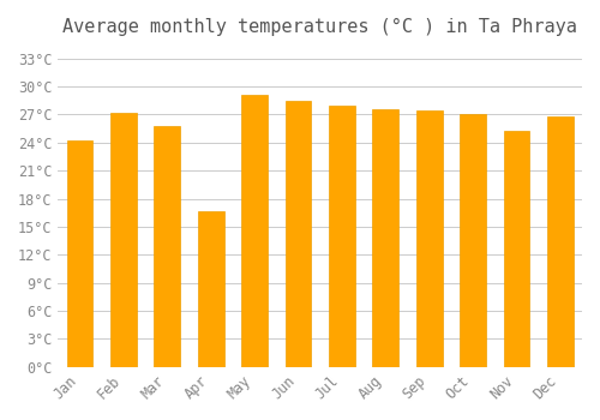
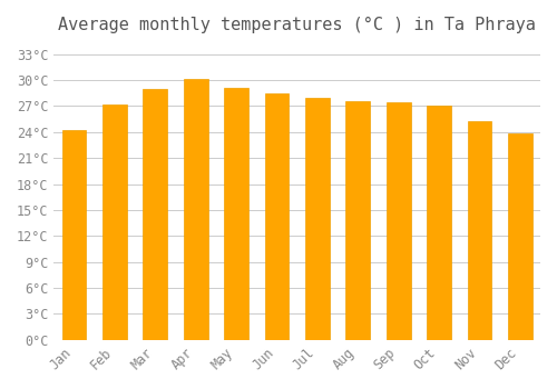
Mar: 25.8°C -> 29.0°C
Apr: 16.6°C -> 30.2°C
Dec: 26.8°C -> 23.9°C
